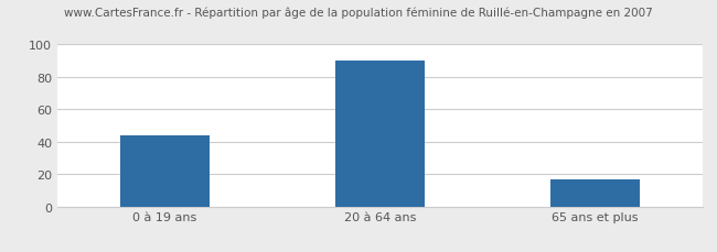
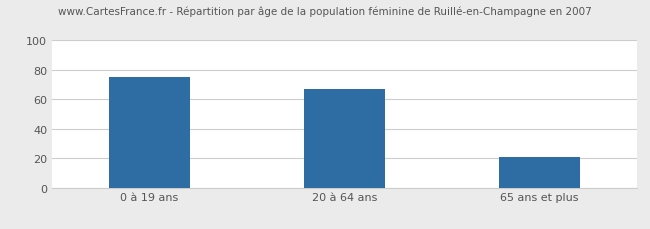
0 à 19 ans: 44 -> 75
20 à 64 ans: 90 -> 67
65 ans et plus: 17 -> 21
